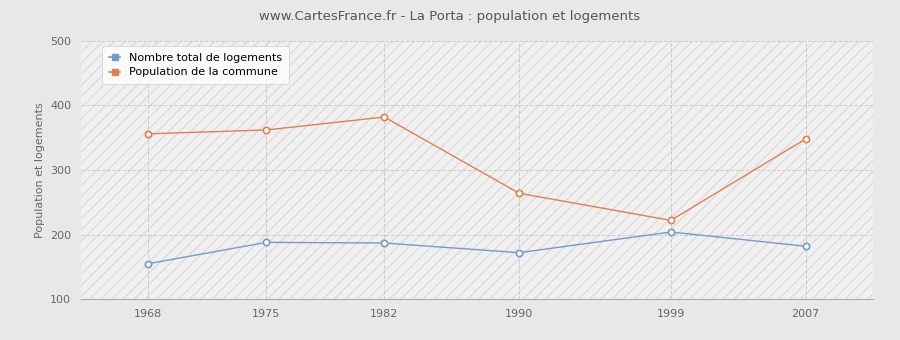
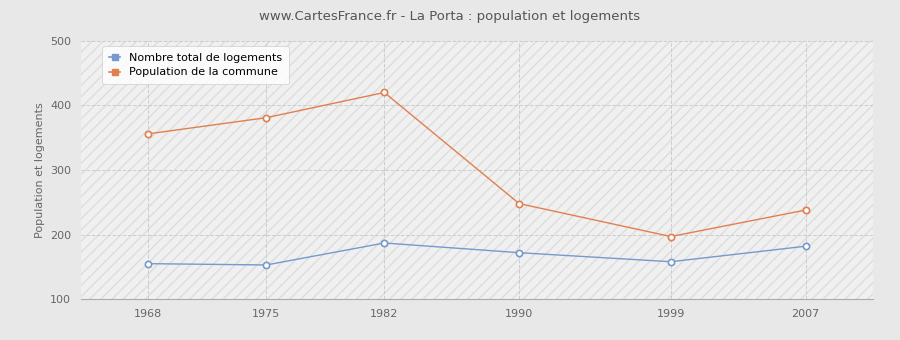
Nombre total de logements/1975: 188 -> 153
Population de la commune/1975: 362 -> 381
Population de la commune/1982: 382 -> 420
Population de la commune/1990: 264 -> 248
Nombre total de logements/1999: 204 -> 158
Population de la commune/1999: 222 -> 197
Population de la commune/2007: 348 -> 238
